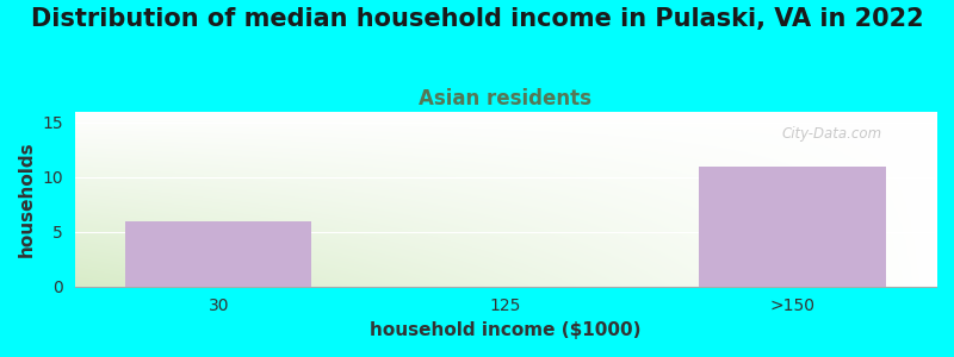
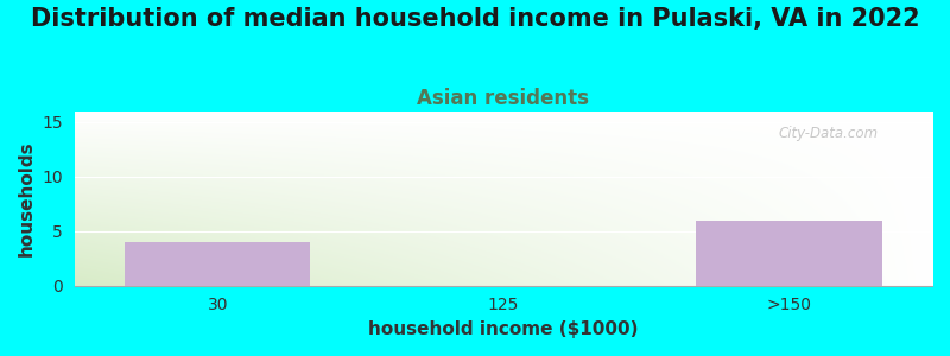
30: 6 -> 4
>150: 11 -> 6
